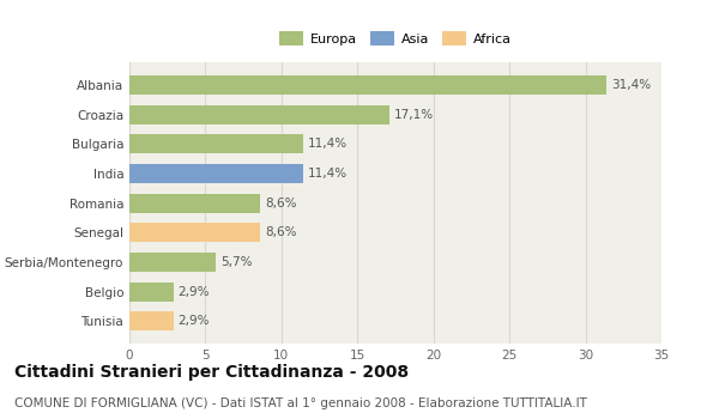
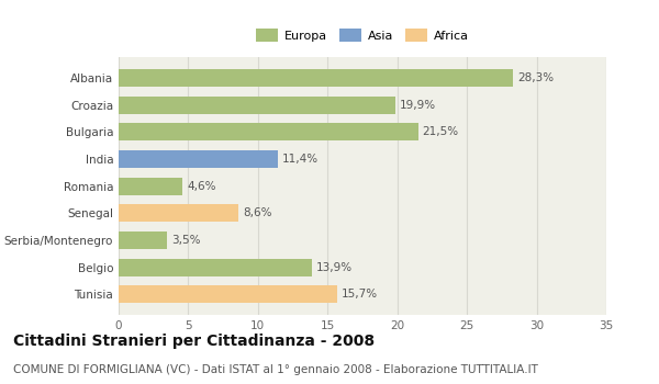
Albania: 31,4% -> 28,3%
Croazia: 17,1% -> 19,9%
Bulgaria: 11,4% -> 21,5%
Romania: 8,6% -> 4,6%
Serbia/Montenegro: 5,7% -> 3,5%
Belgio: 2,9% -> 13,9%
Tunisia: 2,9% -> 15,7%
